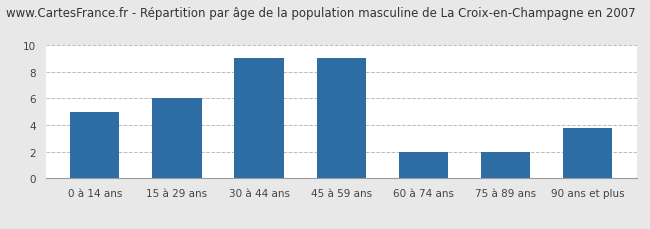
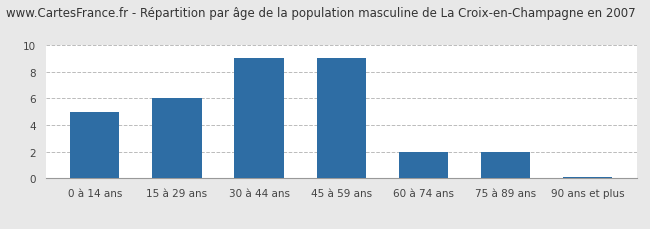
90 ans et plus: 3.8 -> 0.1
